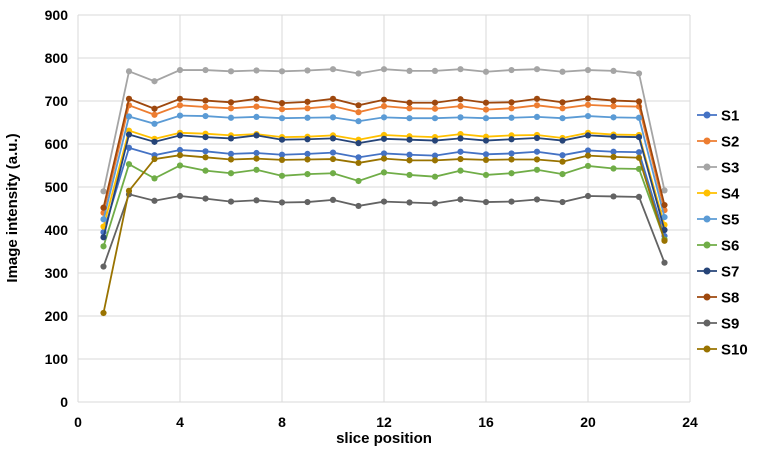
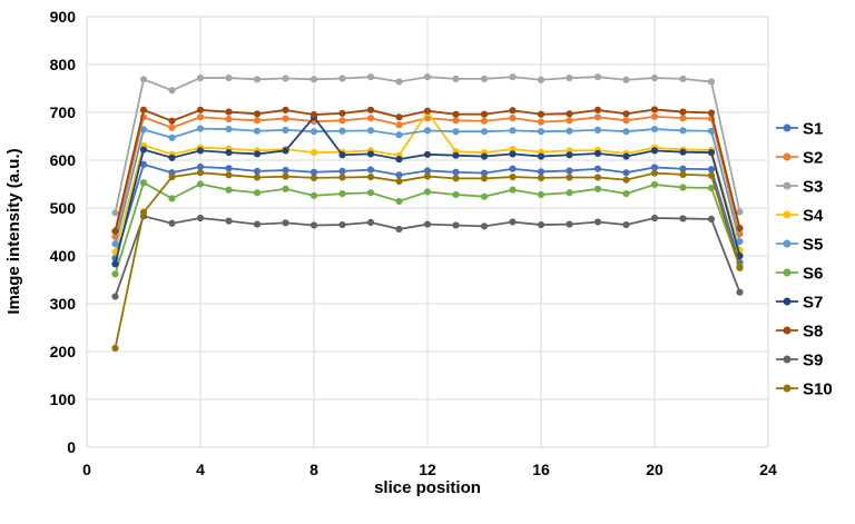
S7/8: 610 -> 690
S4/12: 620 -> 700
